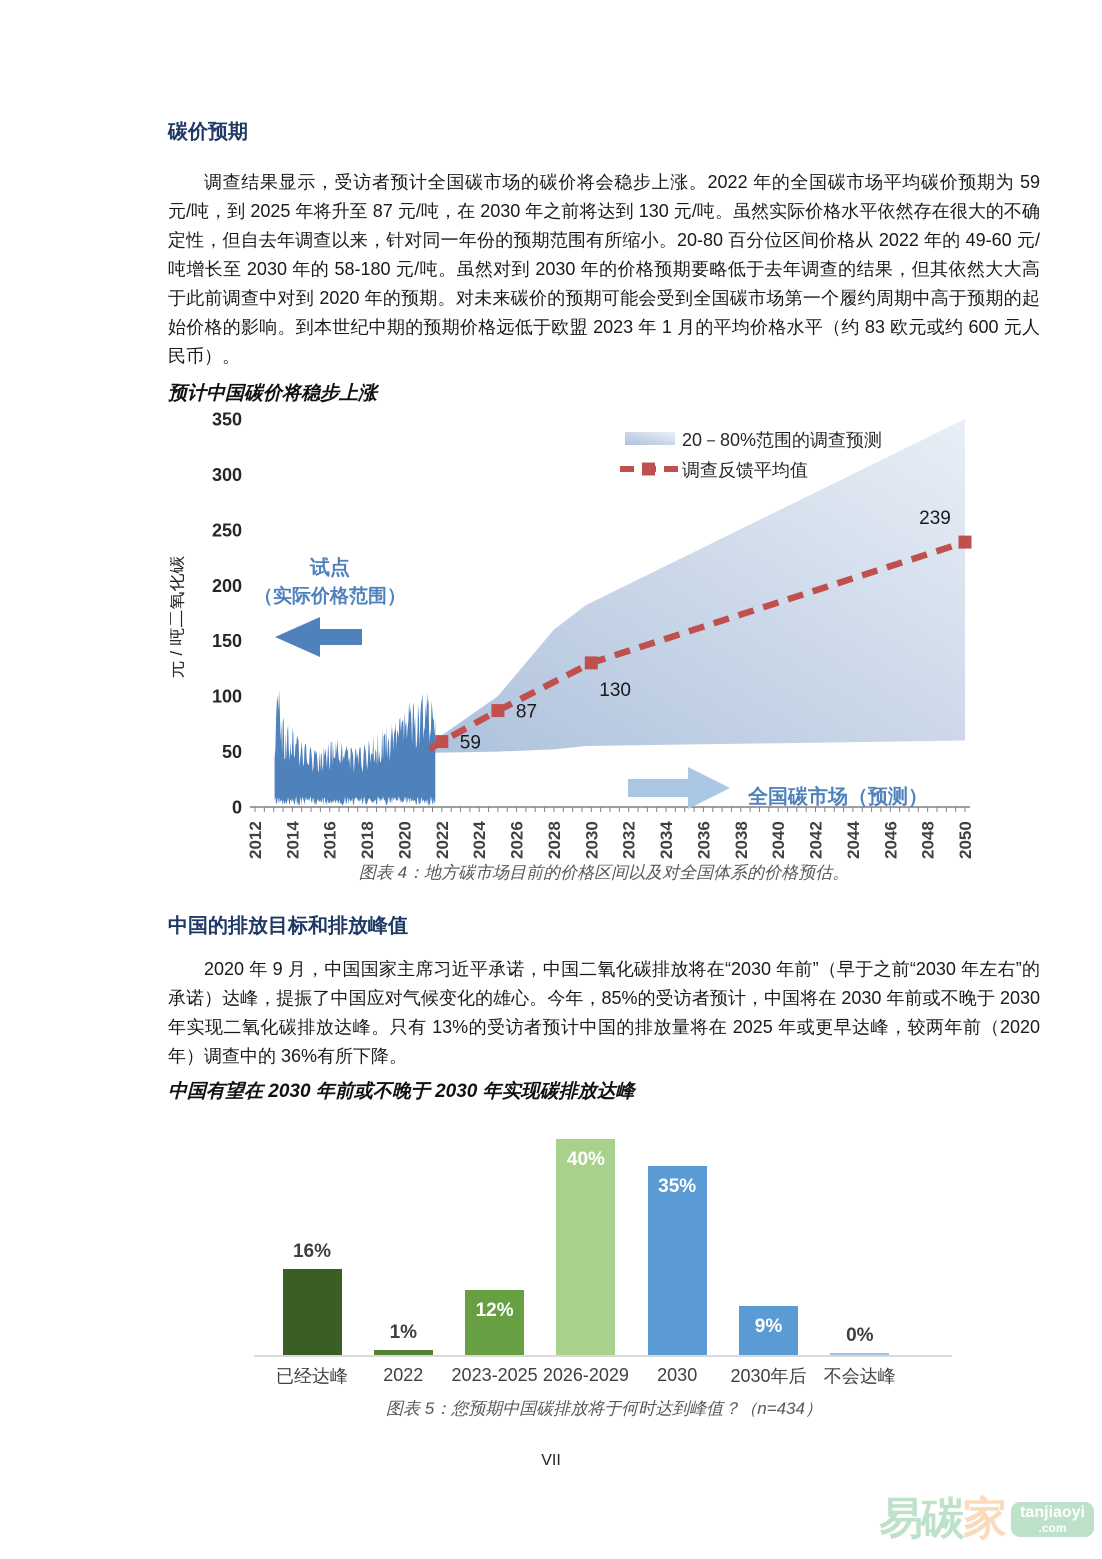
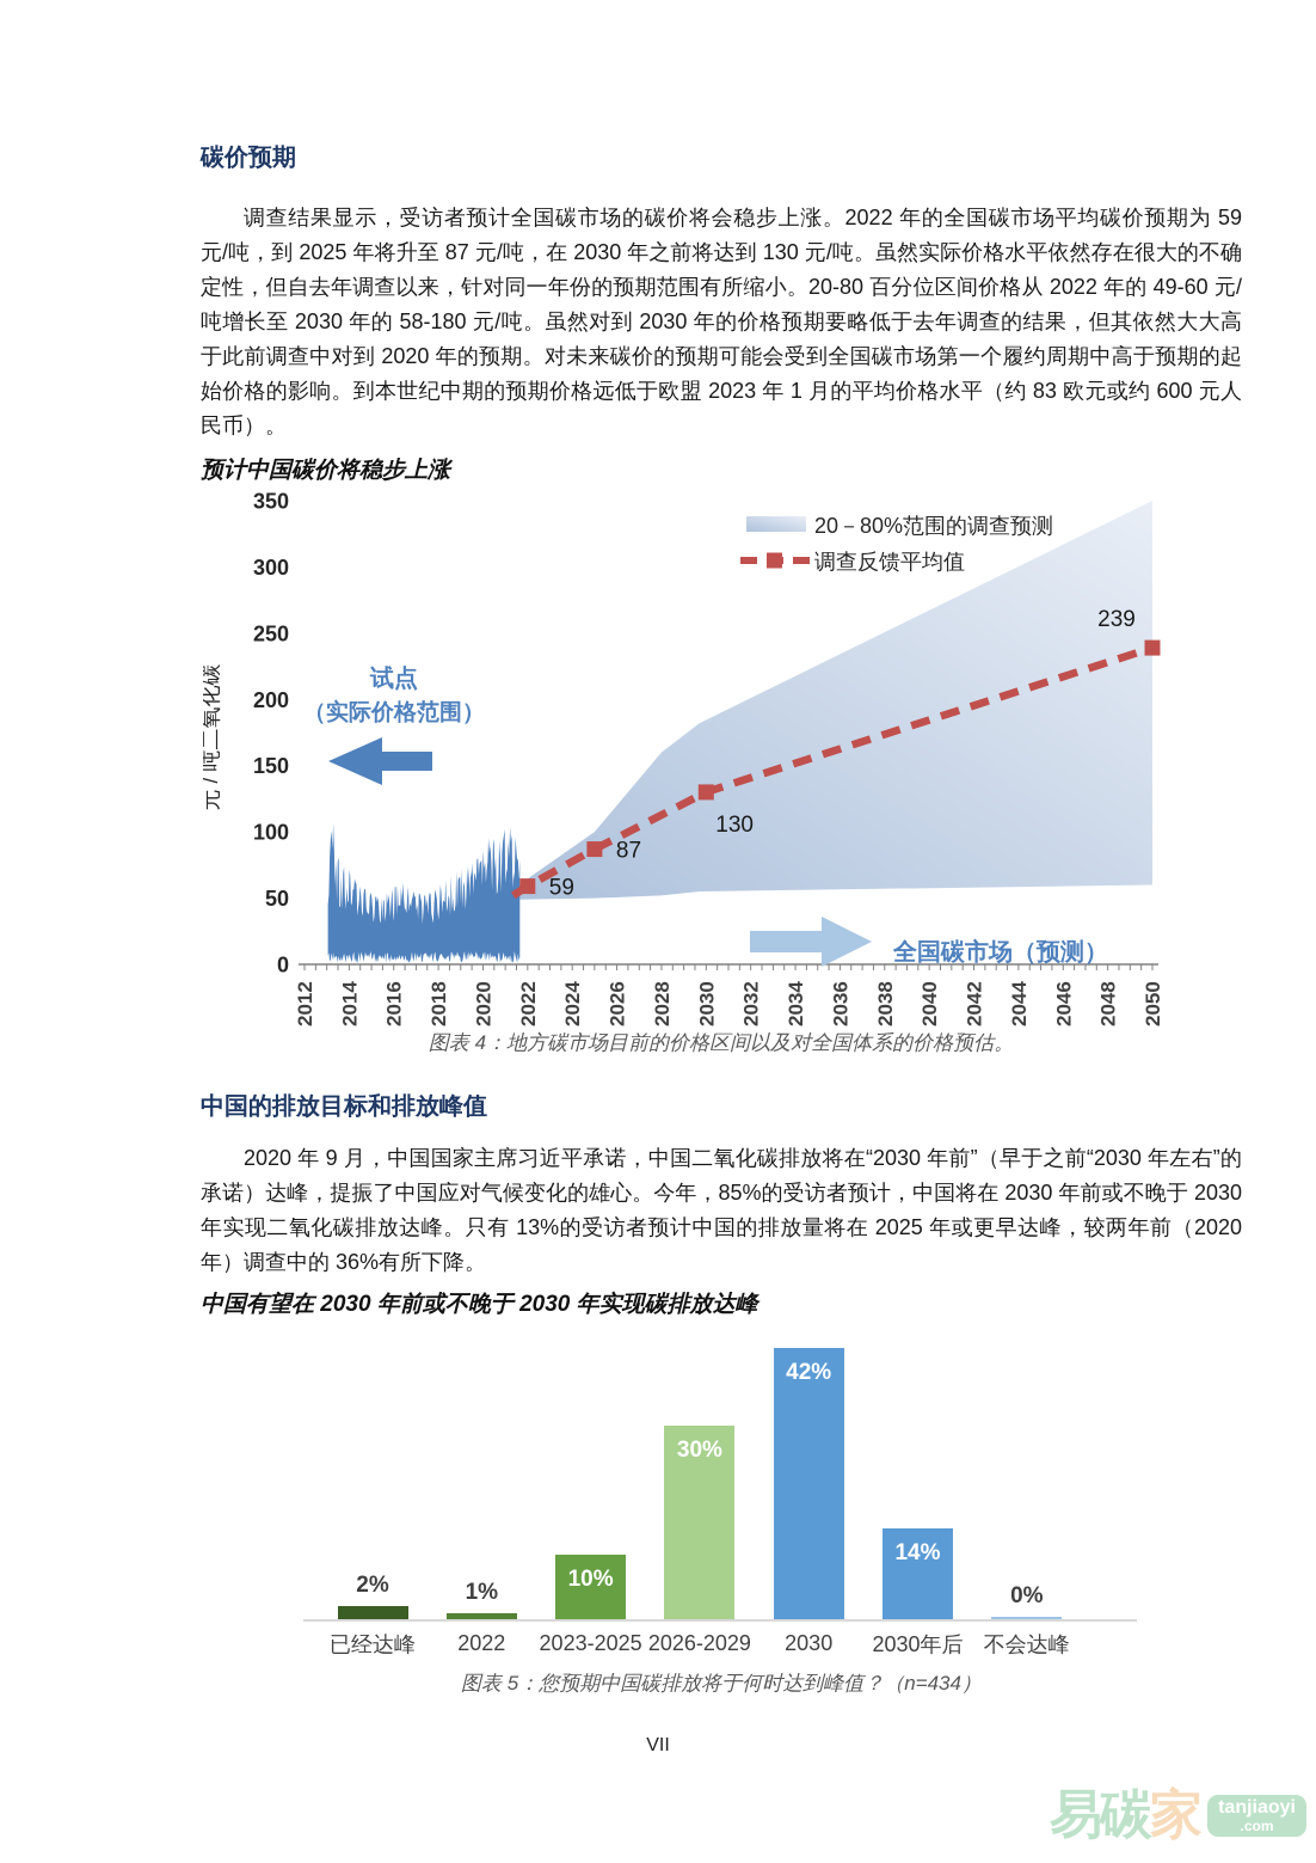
中国有望在 2030 年前或不晚于 2030 年实现碳排放达峰/已经达峰: 16% -> 2%
中国有望在 2030 年前或不晚于 2030 年实现碳排放达峰/2023-2025: 12% -> 10%
中国有望在 2030 年前或不晚于 2030 年实现碳排放达峰/2026-2029: 40% -> 30%
中国有望在 2030 年前或不晚于 2030 年实现碳排放达峰/2030: 35% -> 42%
中国有望在 2030 年前或不晚于 2030 年实现碳排放达峰/2030年后: 9% -> 14%
